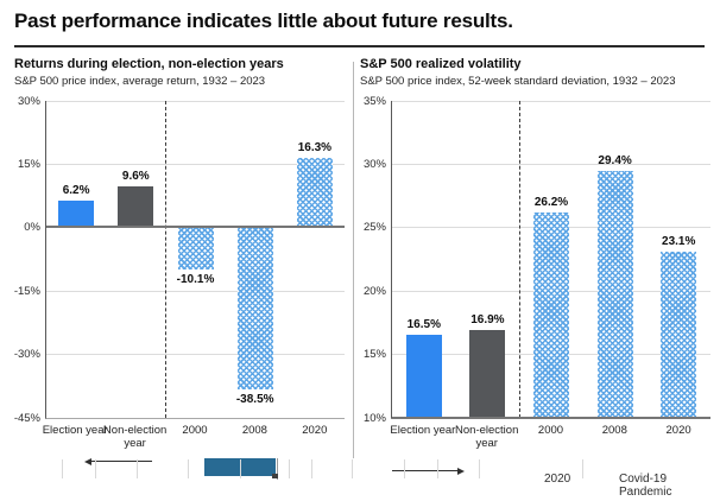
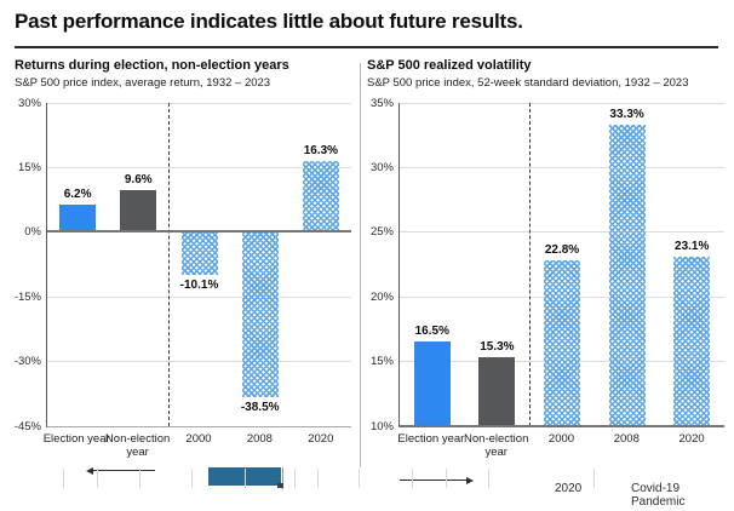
S&P 500 realized volatility/Non-election year: 16.9% -> 15.3%
S&P 500 realized volatility/2000: 26.2% -> 22.8%
S&P 500 realized volatility/2008: 29.4% -> 33.3%
